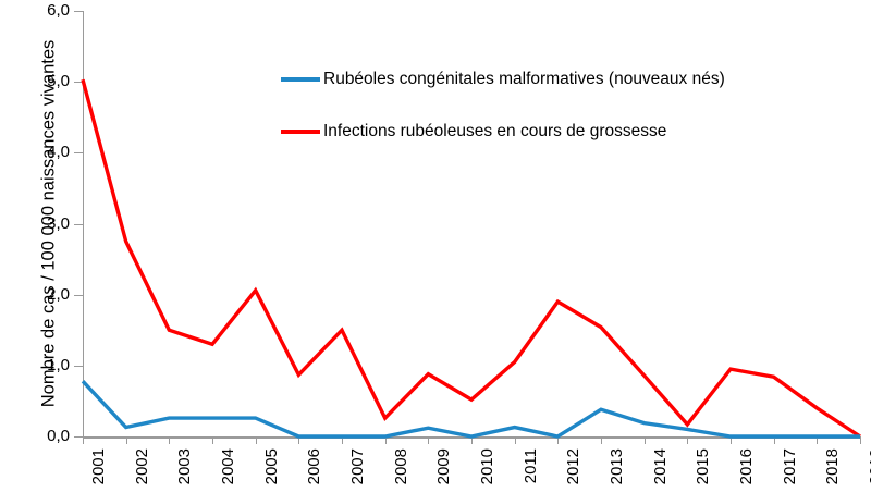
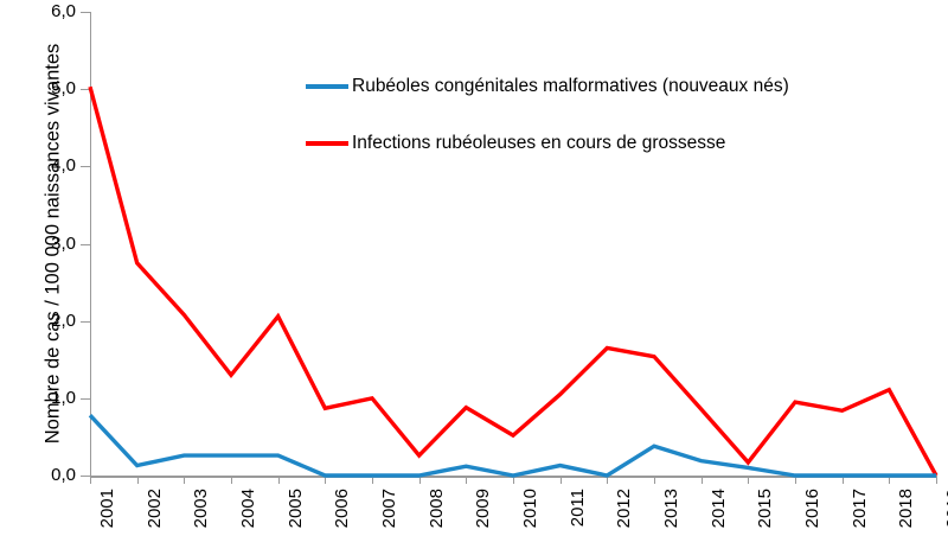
Infections rubéoleuses en cours de grossesse/2003: 1,5 -> 2,1
Infections rubéoleuses en cours de grossesse/2007: 1,5 -> 1,0
Infections rubéoleuses en cours de grossesse/2012: 1,9 -> 1,6
Infections rubéoleuses en cours de grossesse/2018: 0,4 -> 1,1
